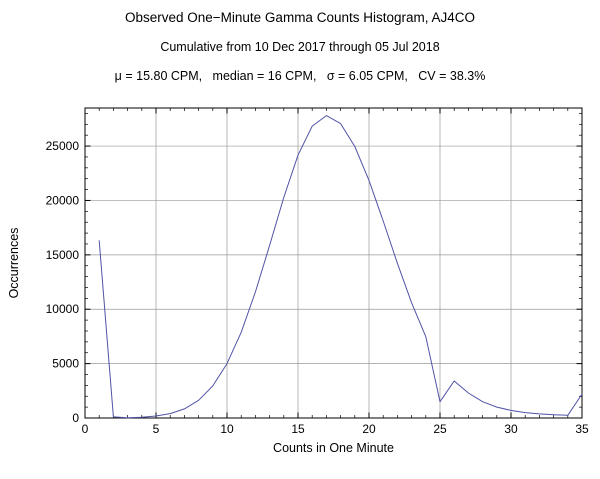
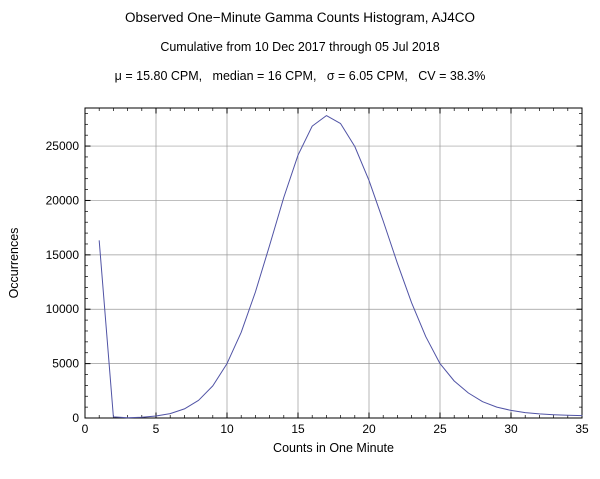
25: 1500 -> 5000
35: 2200 -> 200
